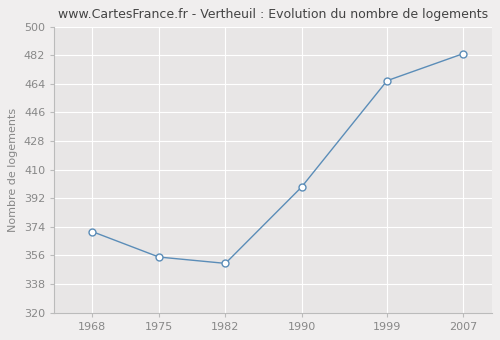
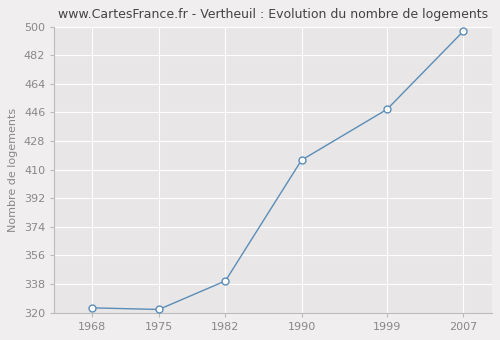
1968: 371 -> 323
1975: 355 -> 322
1982: 351 -> 340
1990: 399 -> 416
1999: 466 -> 448
2007: 483 -> 497
